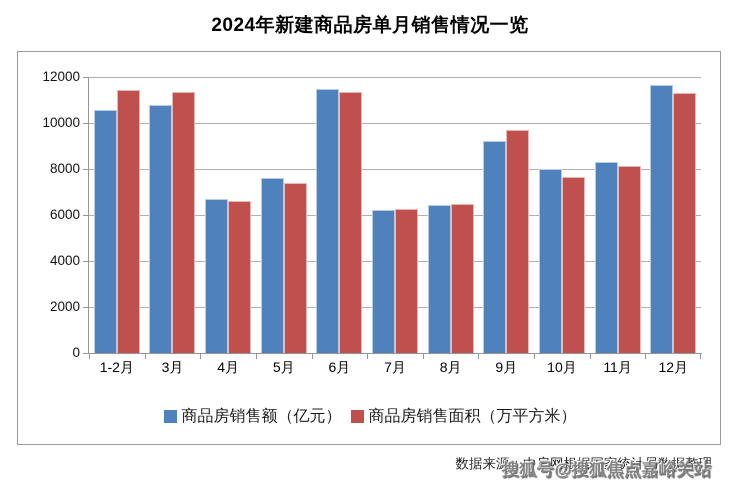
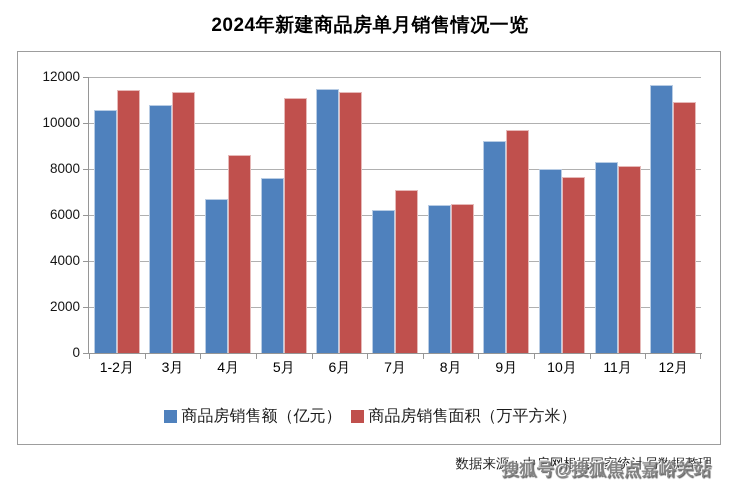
商品房销售面积（万平方米）/4月: 6600 -> 8600
商品房销售面积（万平方米）/5月: 7400 -> 11100
商品房销售面积（万平方米）/7月: 6200 -> 7100
商品房销售面积（万平方米）/12月: 11300 -> 10900
